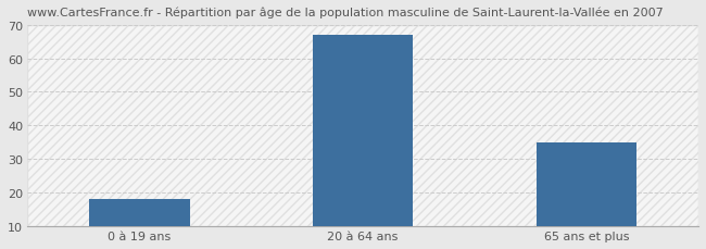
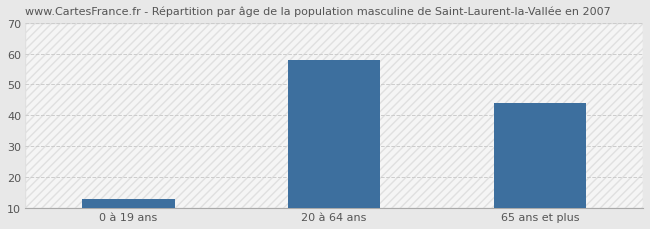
0 à 19 ans: 18 -> 13
20 à 64 ans: 67 -> 58
65 ans et plus: 35 -> 44
